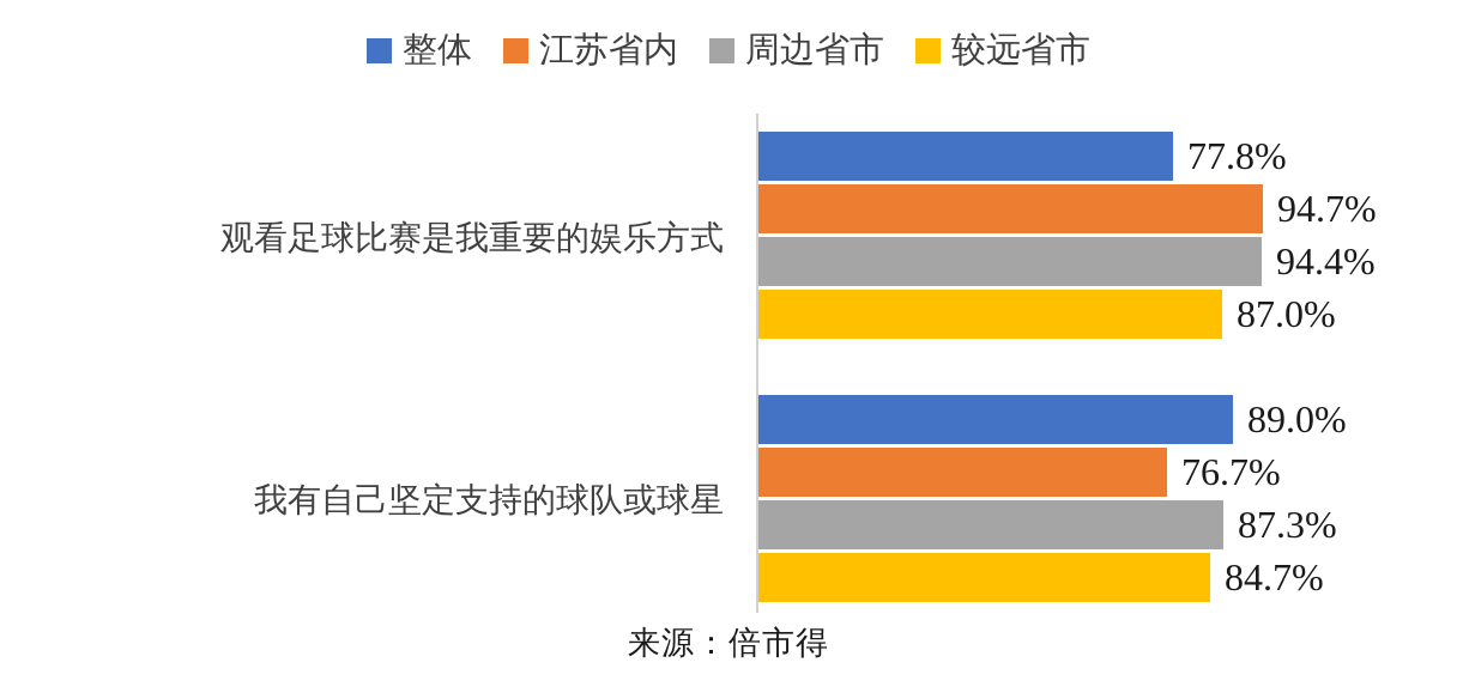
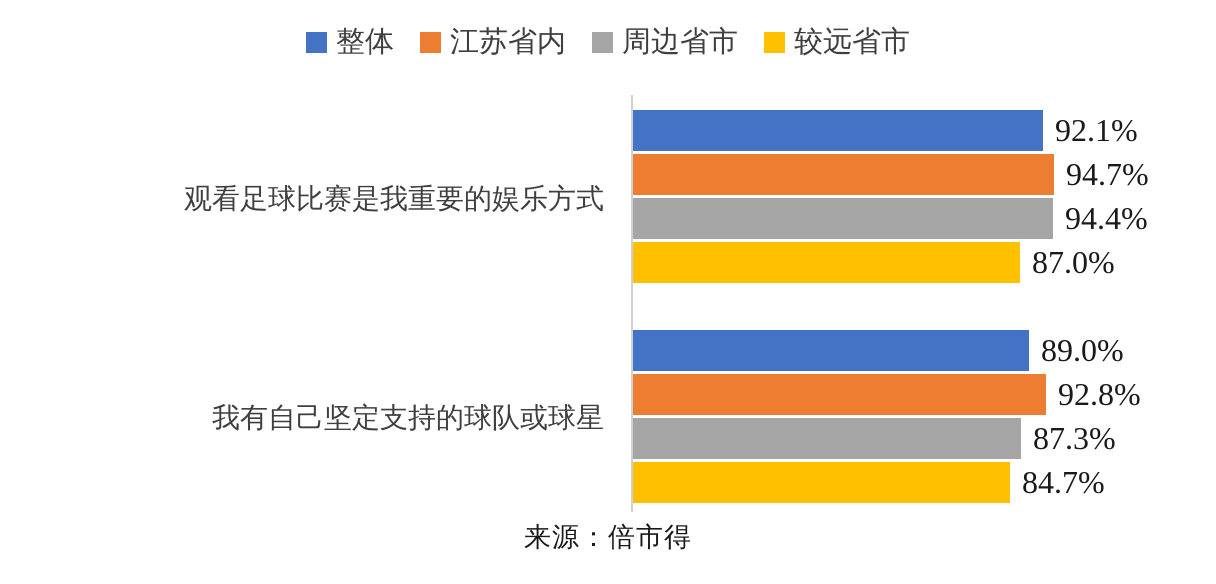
整体/观看足球比赛是我重要的娱乐方式: 77.8% -> 92.1%
江苏省内/我有自己坚定支持的球队或球星: 76.7% -> 92.8%
